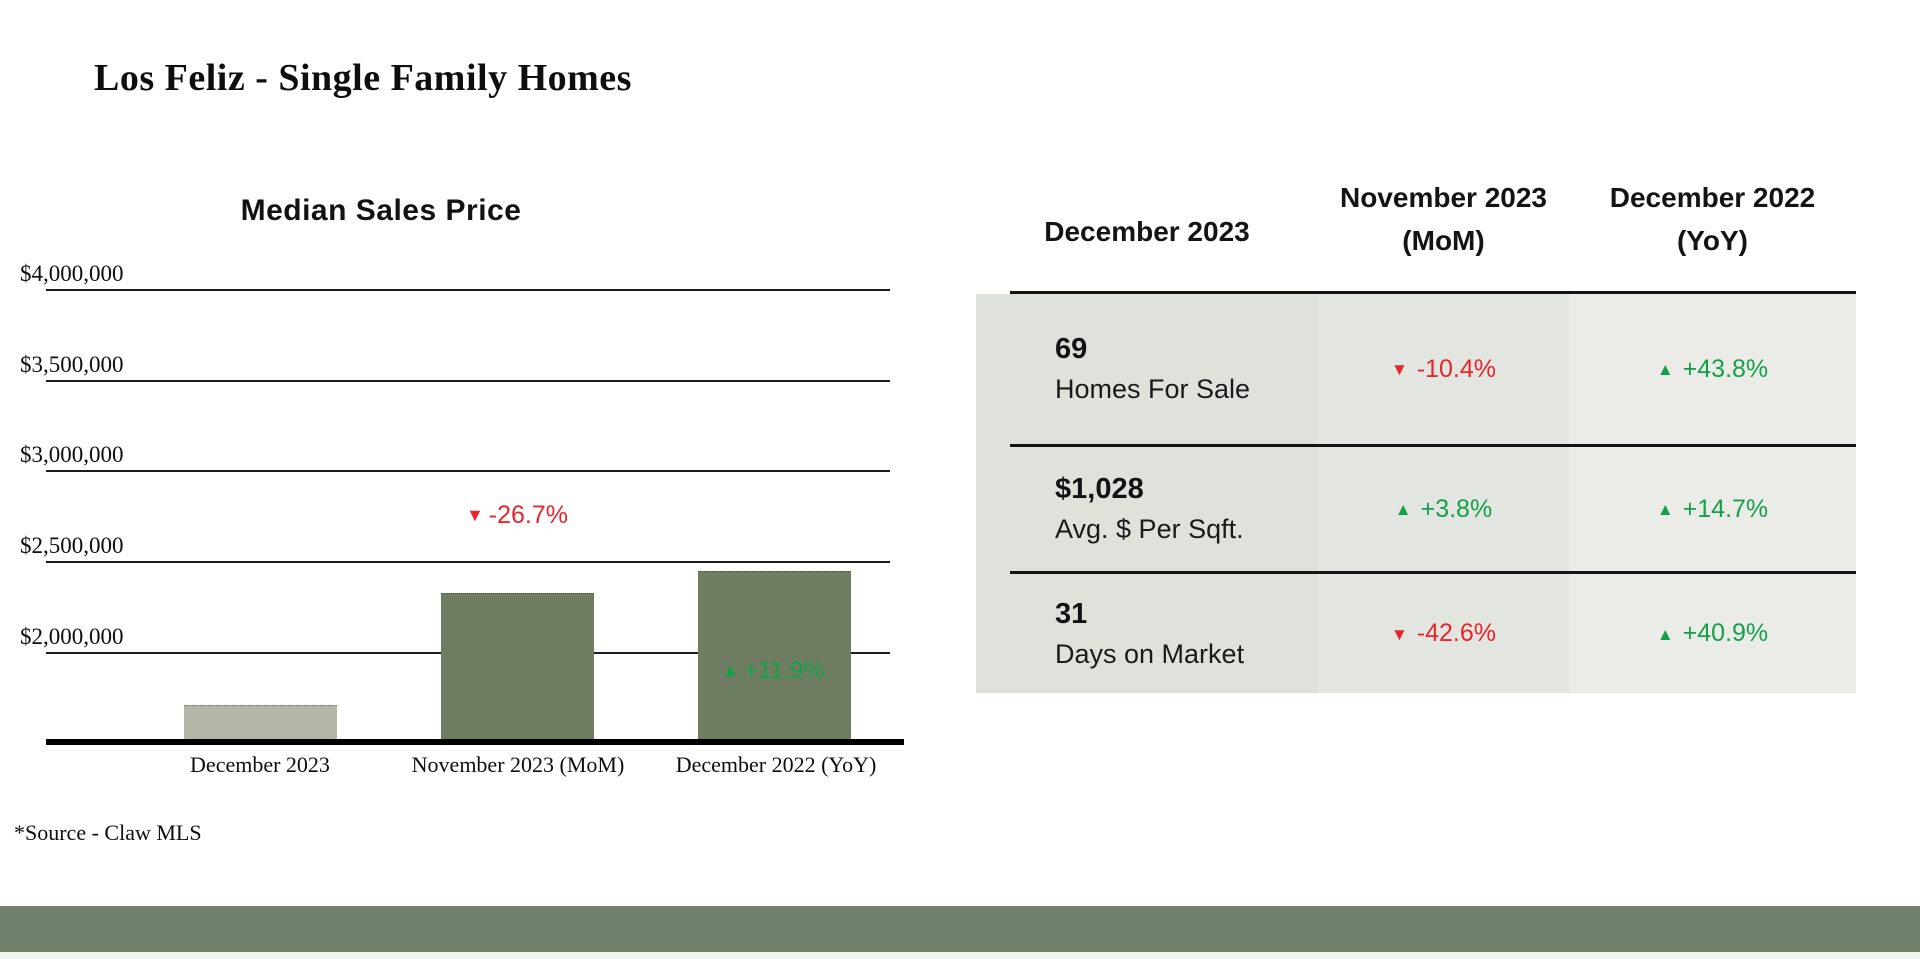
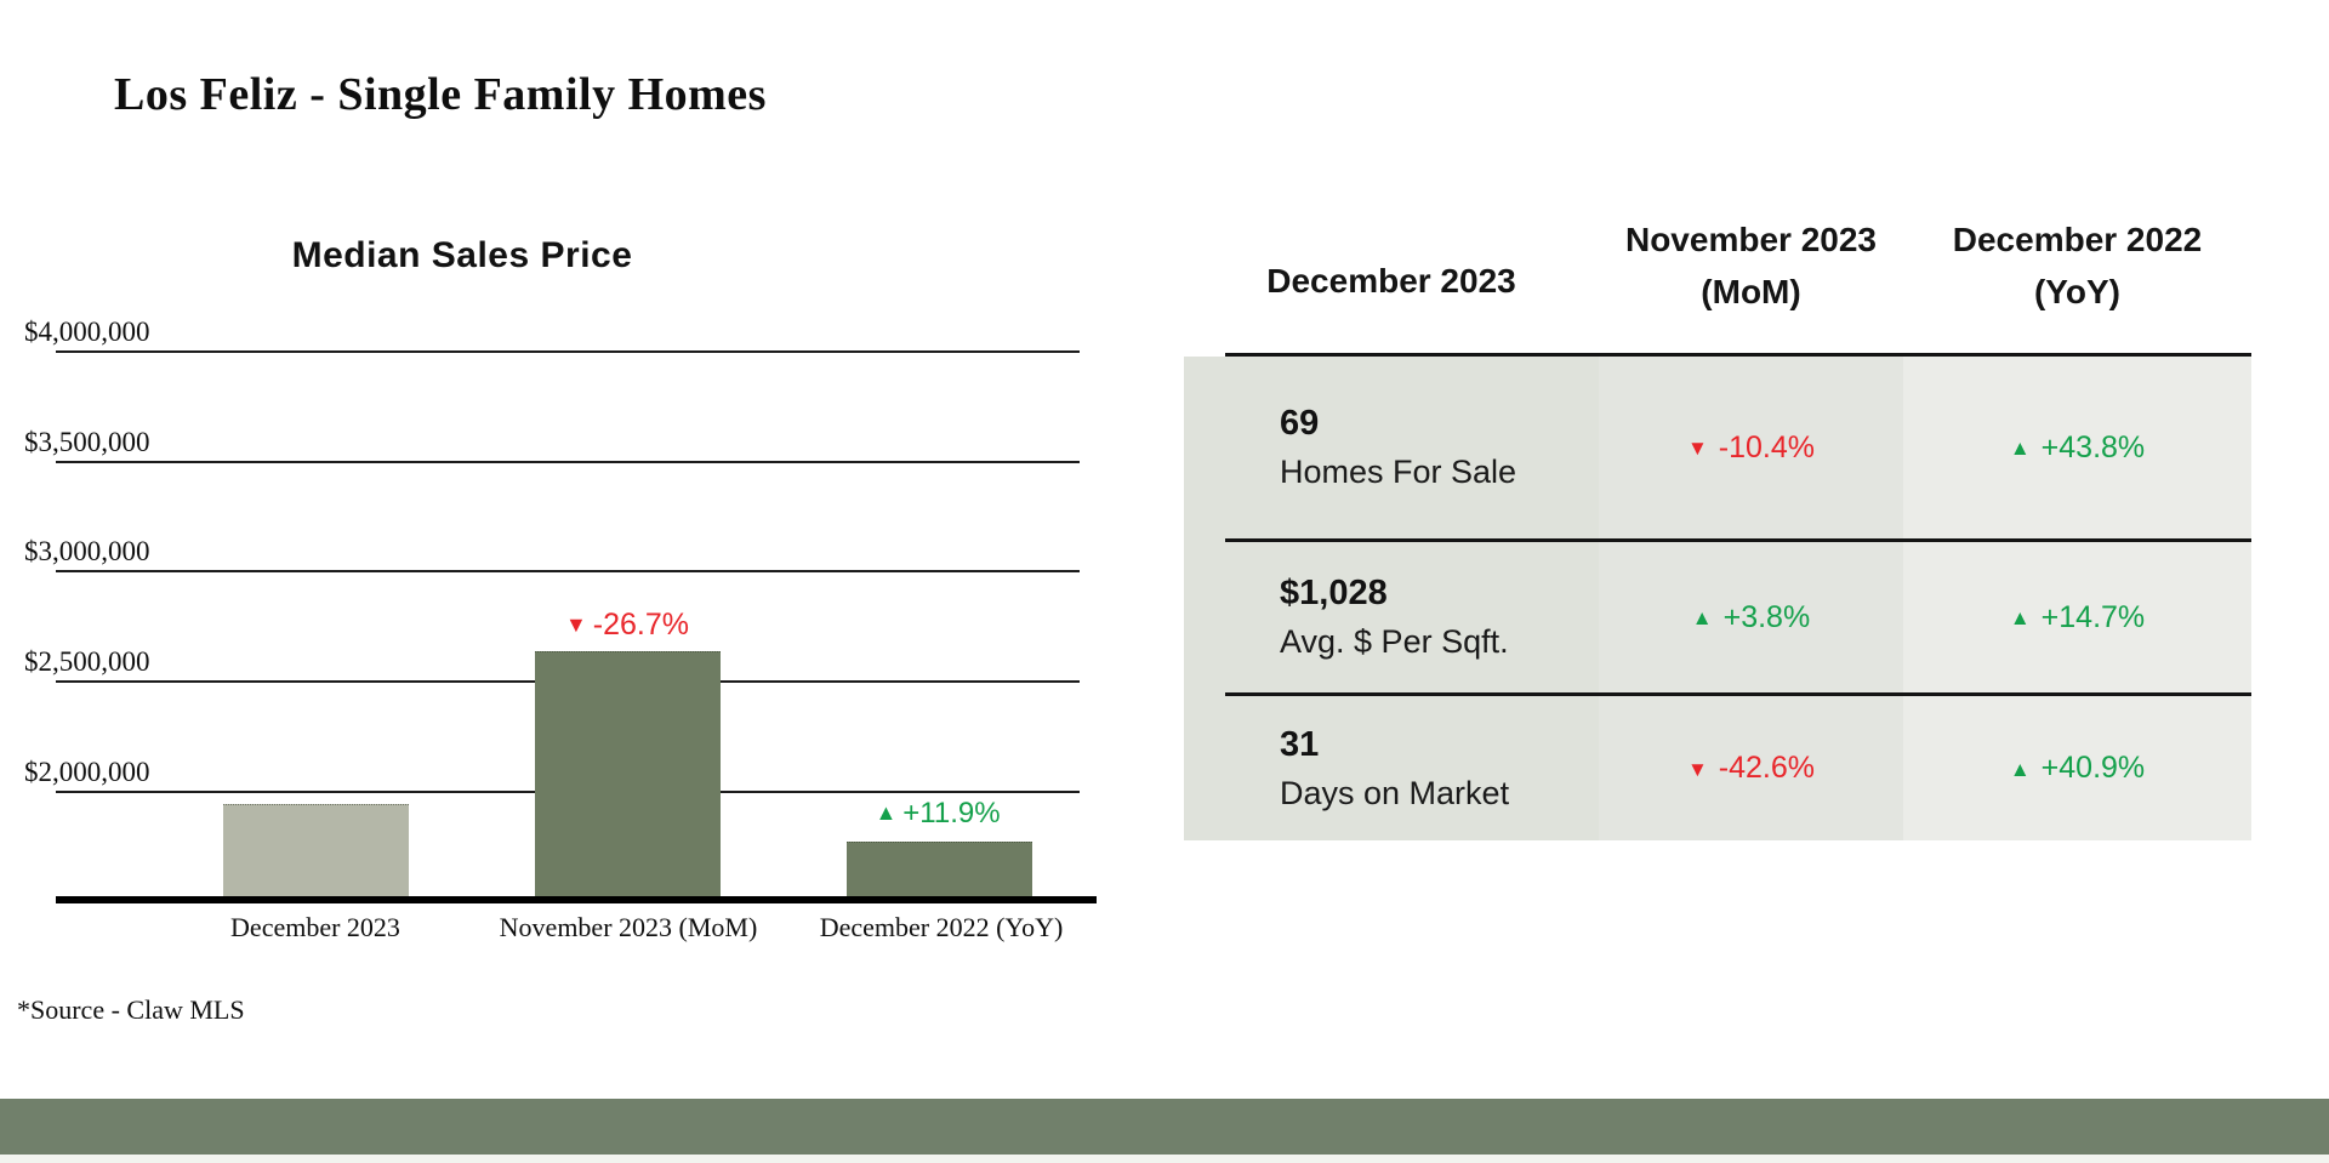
December 2023: $1700000 -> $1930000
November 2023 (MoM): $2320000 -> $2630000
December 2022 (YoY): $2440000 -> $1760000
